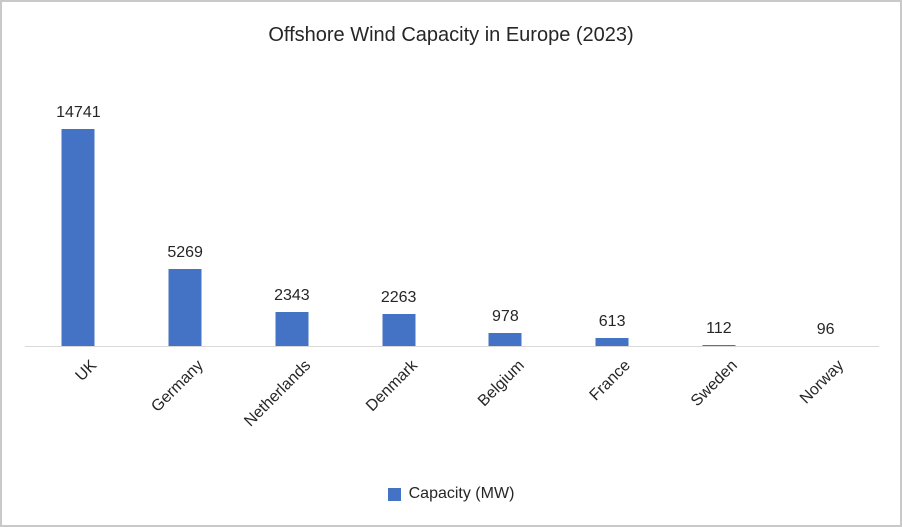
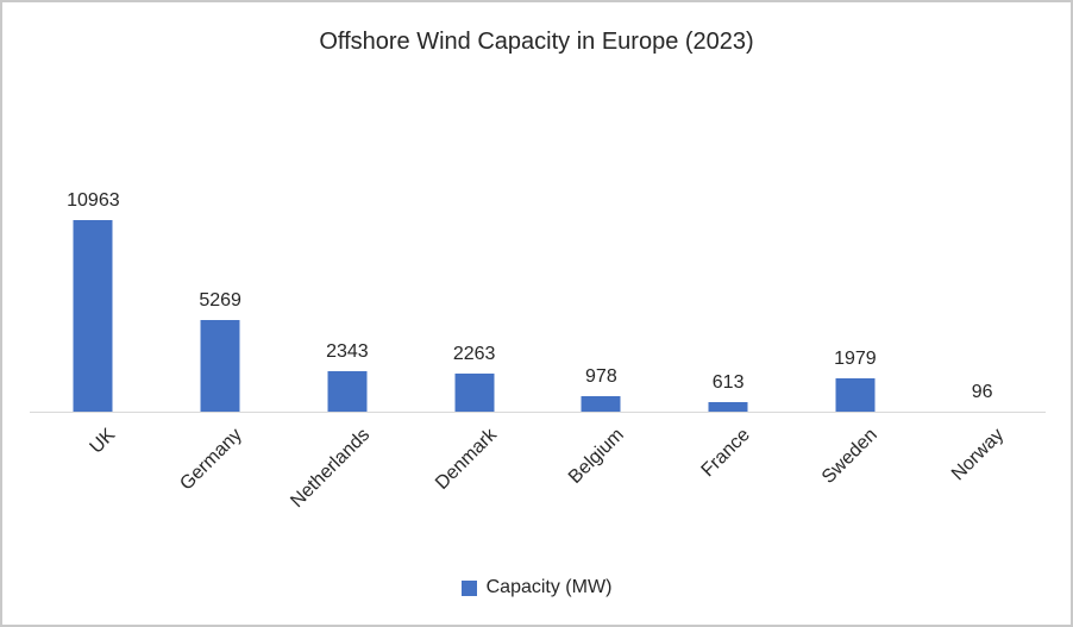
UK: 14741 -> 10963
Sweden: 112 -> 1979
